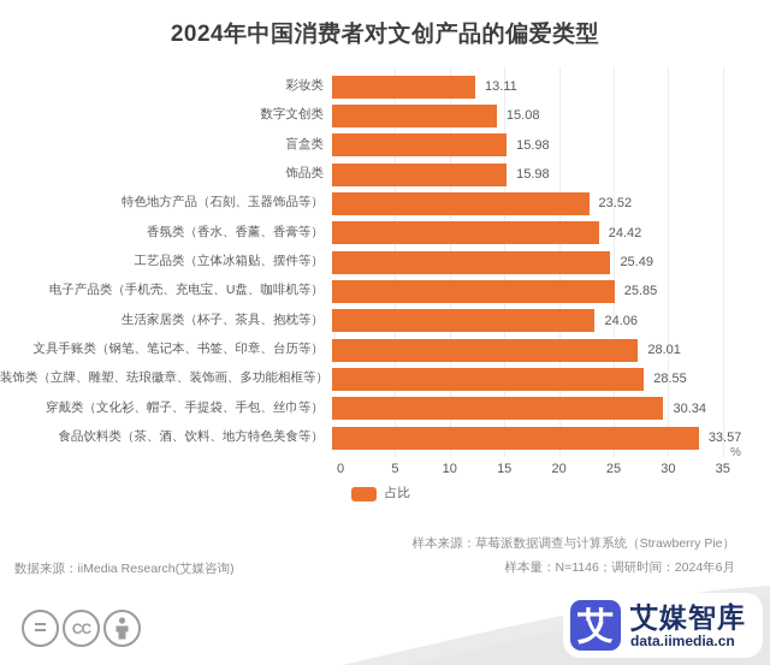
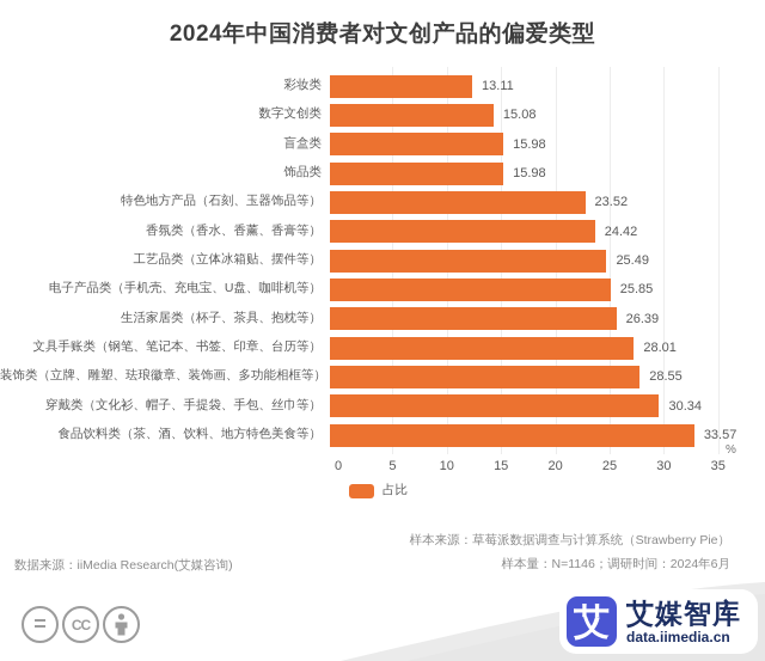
生活家居类（杯子、茶具、抱枕等）: 24.06 -> 26.39
